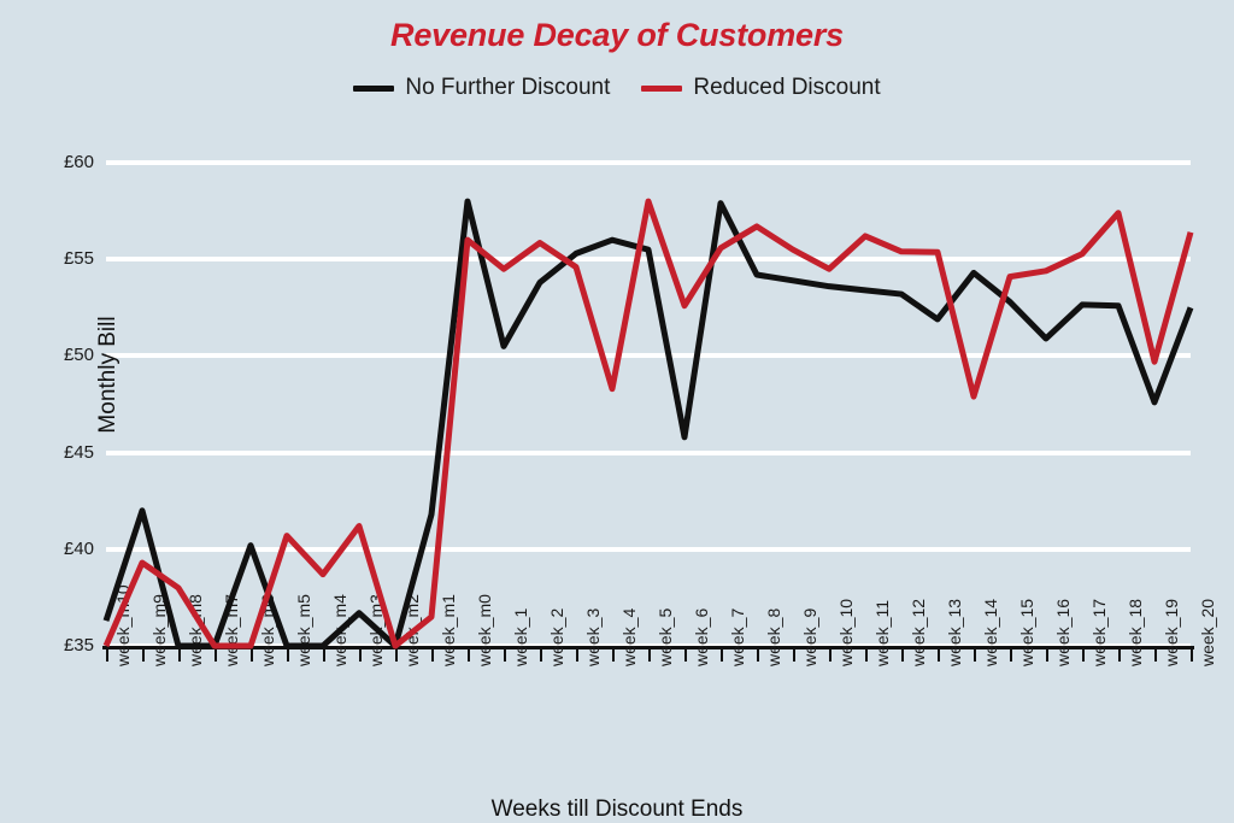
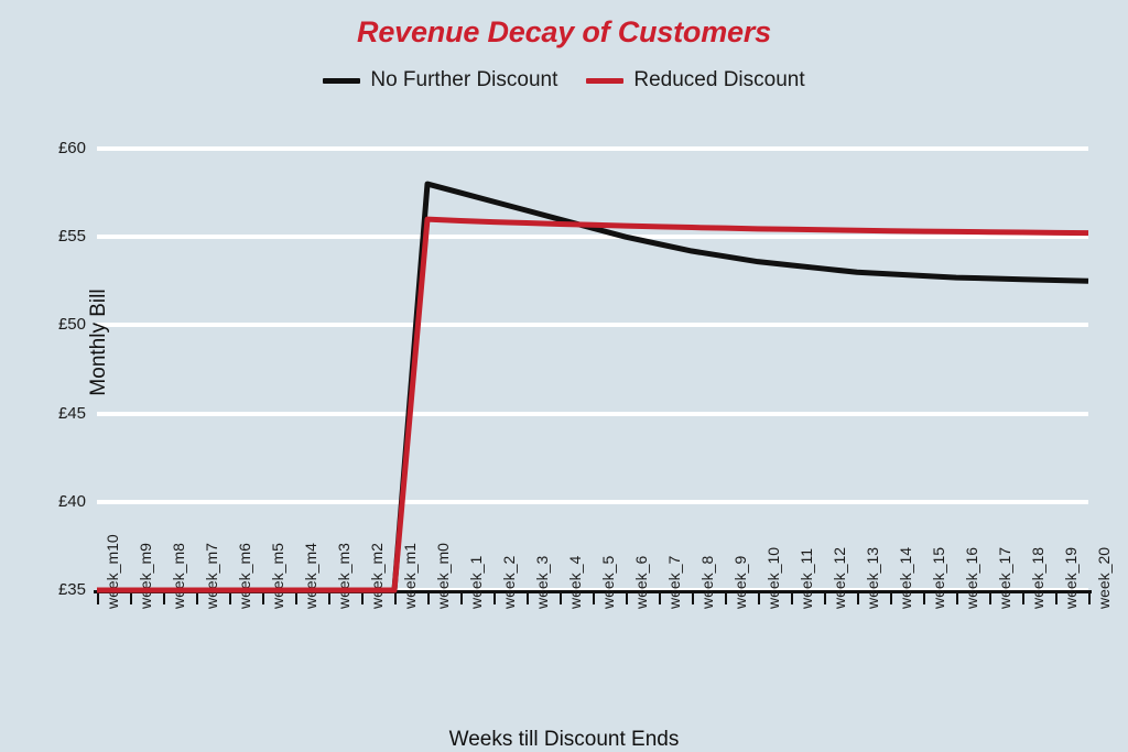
No Further Discount/week_m10: £36.3 -> £35.0
No Further Discount/week_m9: £42.0 -> £35.0
Reduced Discount/week_m9: £39.3 -> £35.0
Reduced Discount/week_m8: £38.0 -> £35.0
No Further Discount/week_m6: £40.2 -> £35.0
Reduced Discount/week_m5: £40.7 -> £35.0
Reduced Discount/week_m4: £38.7 -> £35.0
No Further Discount/week_m3: £36.7 -> £35.0
Reduced Discount/week_m3: £41.2 -> £35.0
No Further Discount/week_m1: £41.8 -> £35.0
Reduced Discount/week_m1: £36.5 -> £35.0
No Further Discount/week_1: £50.5 -> £57.5
Reduced Discount/week_1: £54.5 -> £55.9
No Further Discount/week_2: £53.8 -> £57.0
No Further Discount/week_3: £55.3 -> £56.5
Reduced Discount/week_3: £54.6 -> £55.8
Reduced Discount/week_4: £48.3 -> £55.7
Reduced Discount/week_5: £58.0 -> £55.7
No Further Discount/week_6: £45.8 -> £55.0
Reduced Discount/week_6: £52.6 -> £55.6
No Further Discount/week_7: £57.9 -> £54.6
Reduced Discount/week_8: £56.7 -> £55.5
Reduced Discount/week_10: £54.5 -> £55.5
Reduced Discount/week_11: £56.2 -> £55.4
No Further Discount/week_13: £51.9 -> £53.0
No Further Discount/week_14: £54.3 -> £52.9
Reduced Discount/week_14: £47.9 -> £55.3
Reduced Discount/week_15: £54.1 -> £55.3
No Further Discount/week_16: £50.9 -> £52.7
Reduced Discount/week_16: £54.4 -> £55.3
Reduced Discount/week_18: £57.4 -> £55.3
No Further Discount/week_19: £47.6 -> £52.5
Reduced Discount/week_19: £49.7 -> £55.2
Reduced Discount/week_20: £56.4 -> £55.2
